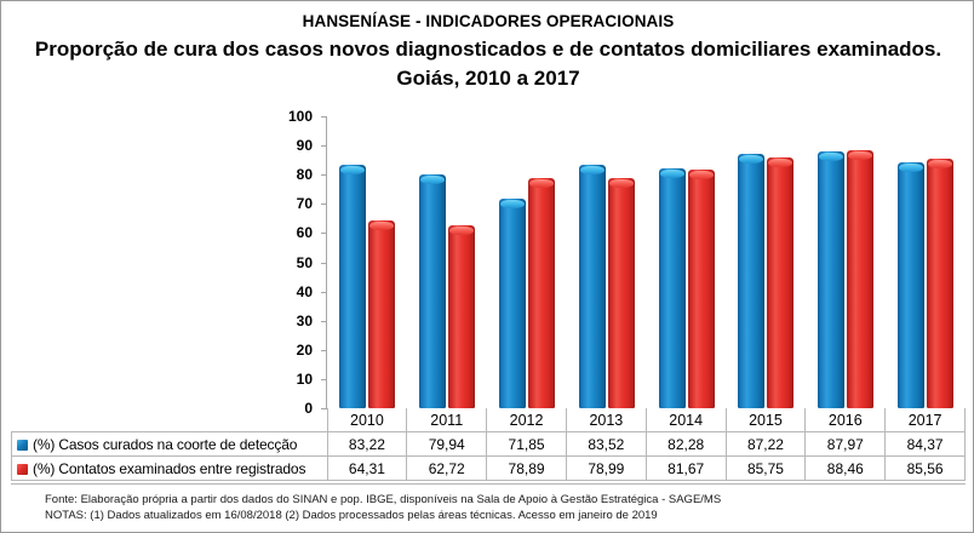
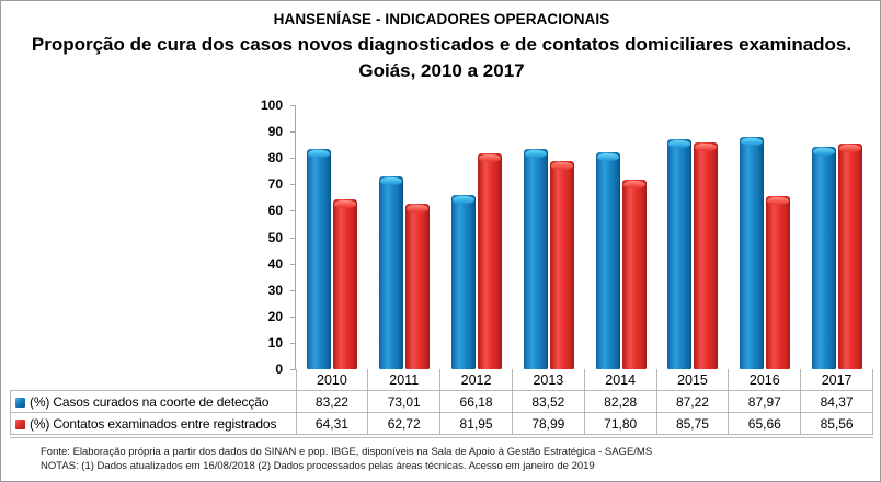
(%) Casos curados na coorte de detecção/2011: 79,94 -> 73,01
(%) Casos curados na coorte de detecção/2012: 71,85 -> 66,18
(%) Contatos examinados entre registrados/2012: 78,89 -> 81,95
(%) Contatos examinados entre registrados/2014: 81,67 -> 71,80
(%) Contatos examinados entre registrados/2016: 88,46 -> 65,66
